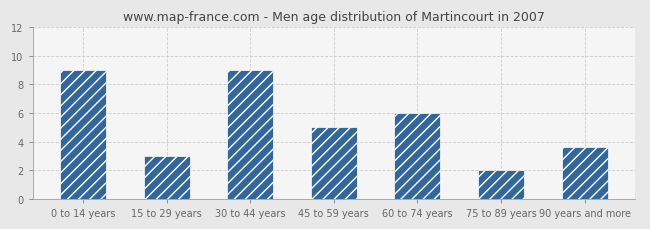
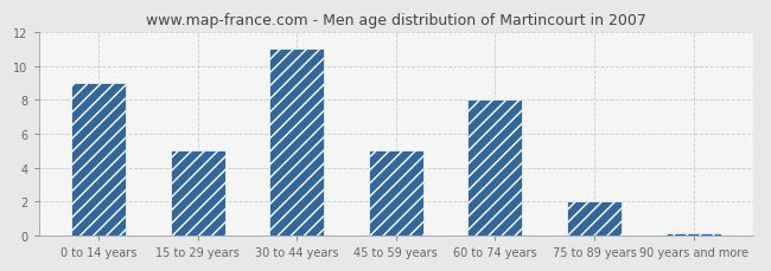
15 to 29 years: 3.0 -> 5.0
30 to 44 years: 9.0 -> 11.0
60 to 74 years: 6.0 -> 8.0
90 years and more: 3.6 -> 0.1
